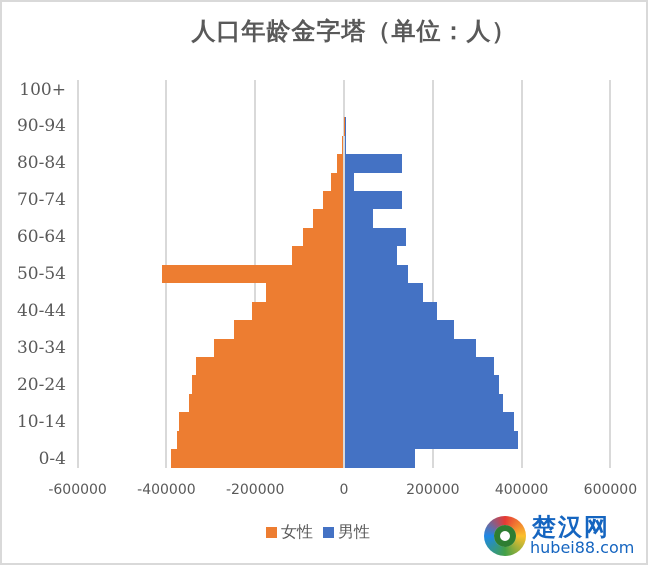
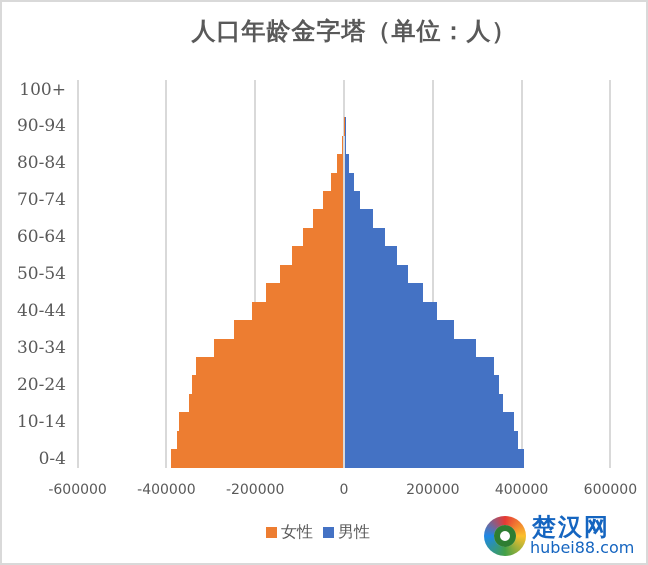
男性/0-4: 160000 -> 400000
女性/50-54: -410000 -> -140000
男性/60-64: 140000 -> 90000
男性/70-74: 130000 -> 40000
男性/80-84: 130000 -> 10000
